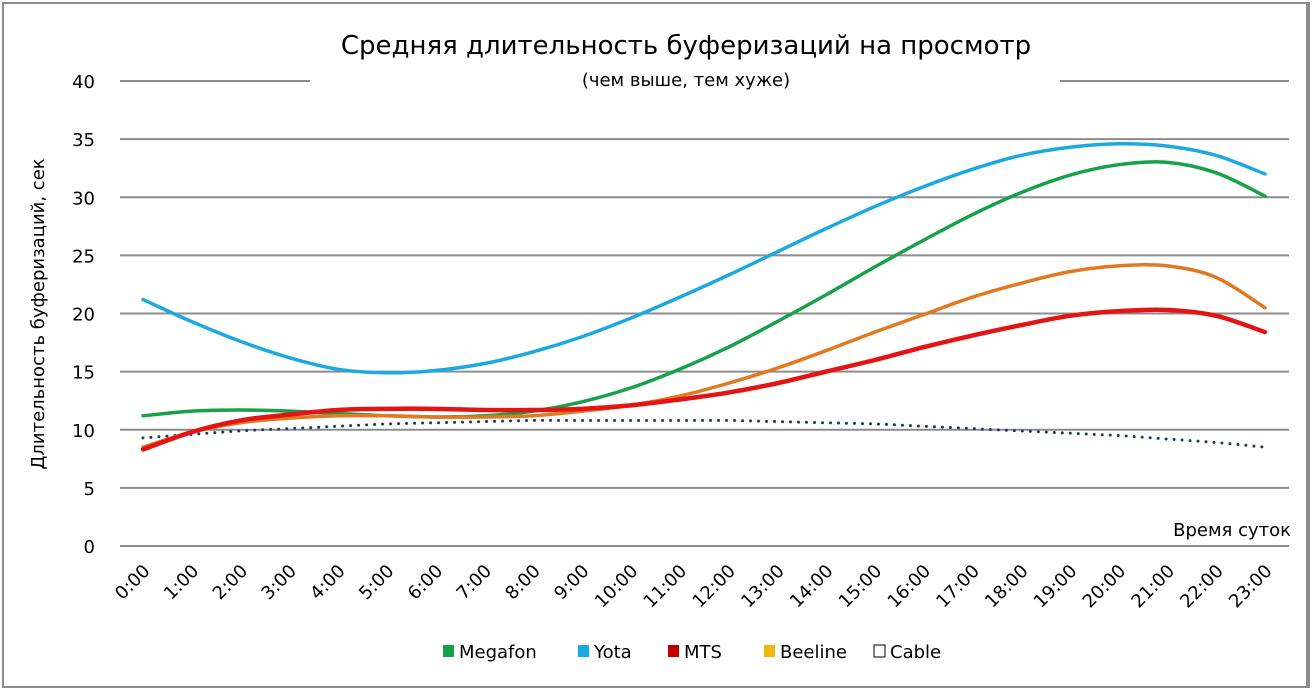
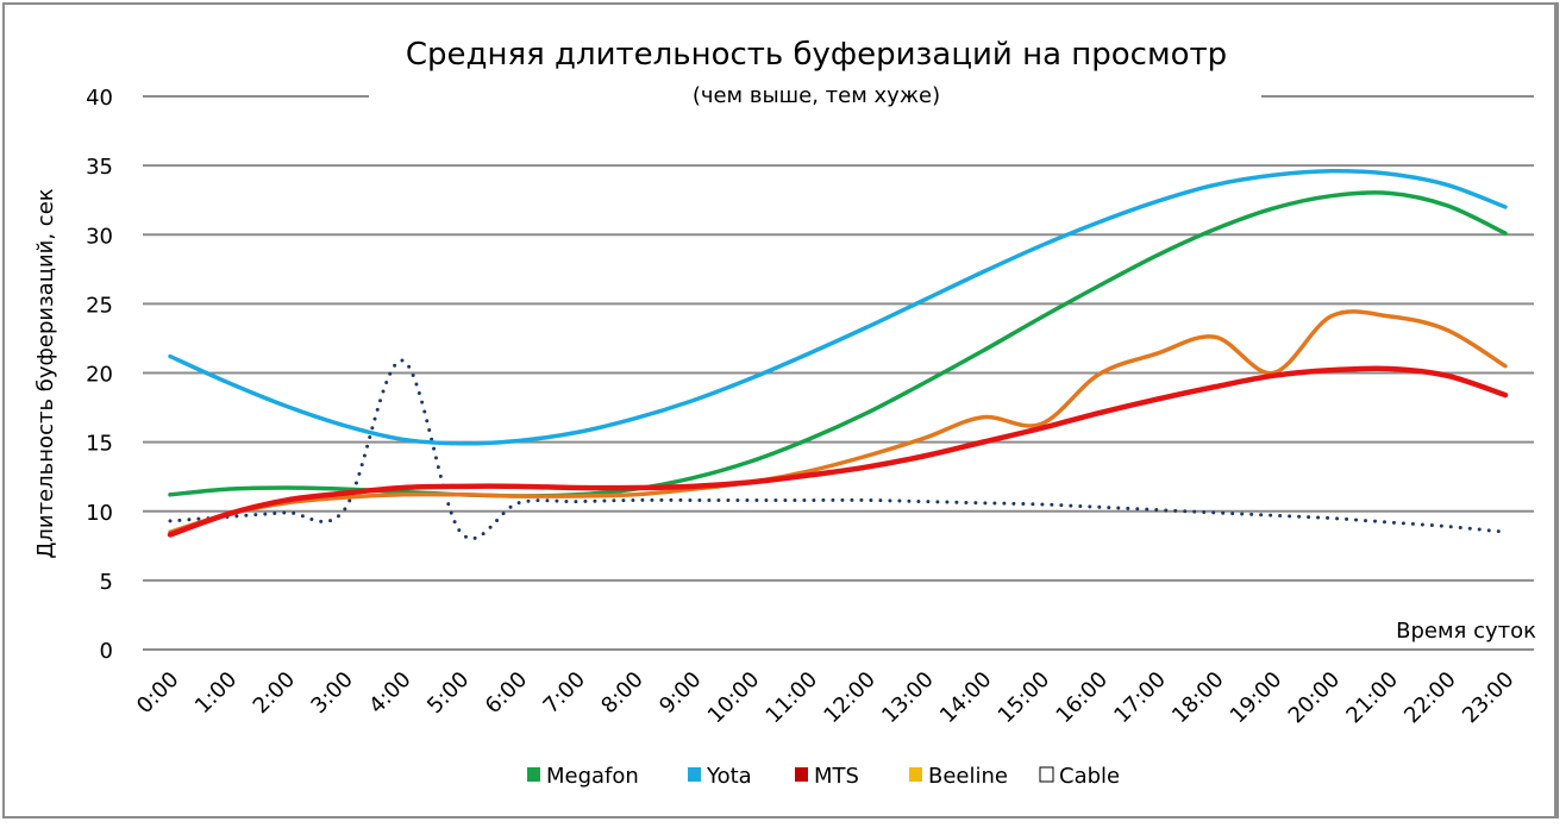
Cable/4:00: 10.3 -> 20.9
Cable/5:00: 10.5 -> 8.5
Beeline/15:00: 18.4 -> 16.3
Beeline/19:00: 23.6 -> 20.0
